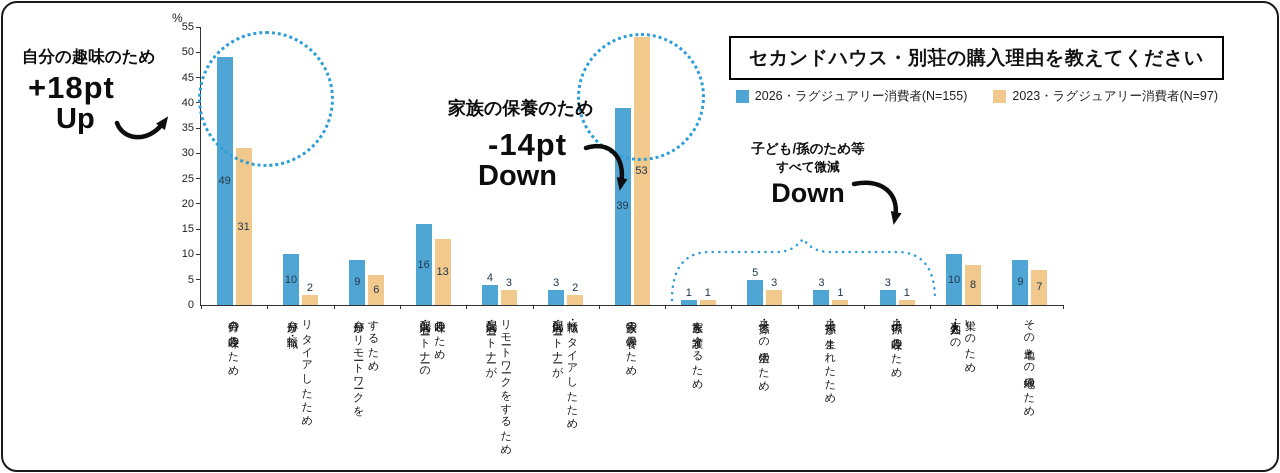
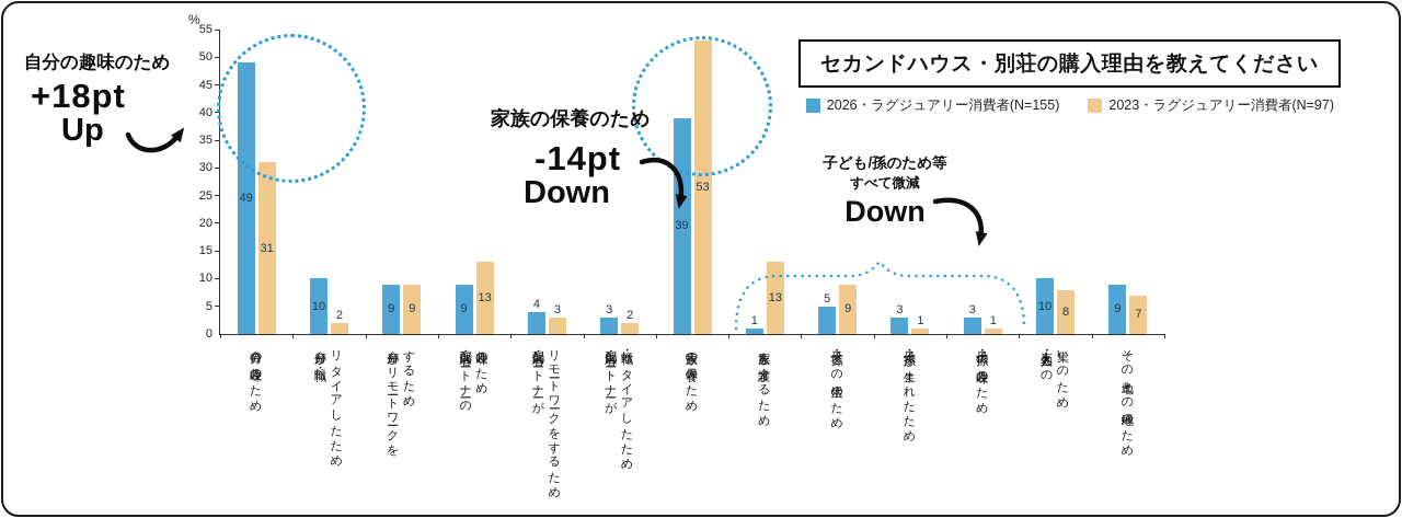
2023・ラグジュアリー消費者(N=97)/自分がリモートワークを するため: 6 -> 9
2026・ラグジュアリー消費者(N=155)/配偶者・パートナーの 趣味のため: 16 -> 9
2023・ラグジュアリー消費者(N=97)/家族を介護するため: 1 -> 13
2023・ラグジュアリー消費者(N=97)/子供・孫との生活のため: 3 -> 9
